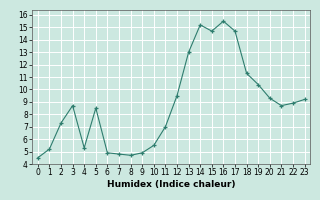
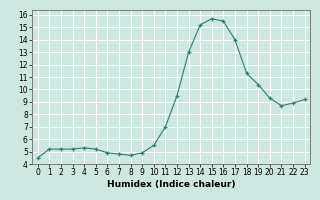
2: 7.3 -> 5.2
3: 8.7 -> 5.2
5: 8.5 -> 5.2
15: 14.7 -> 15.7
17: 14.7 -> 14.0
